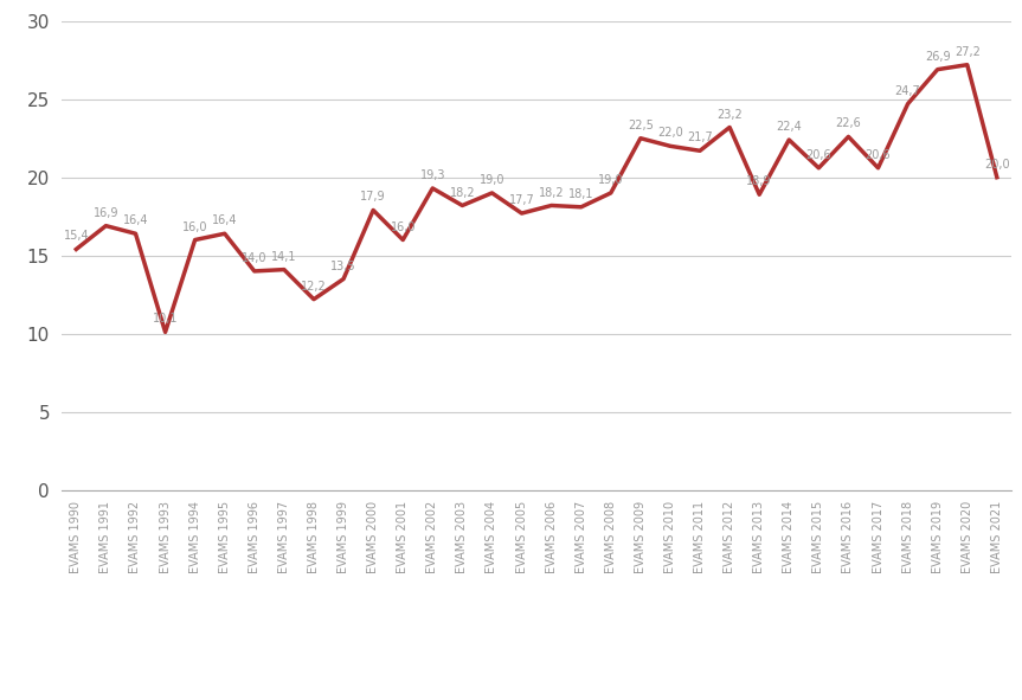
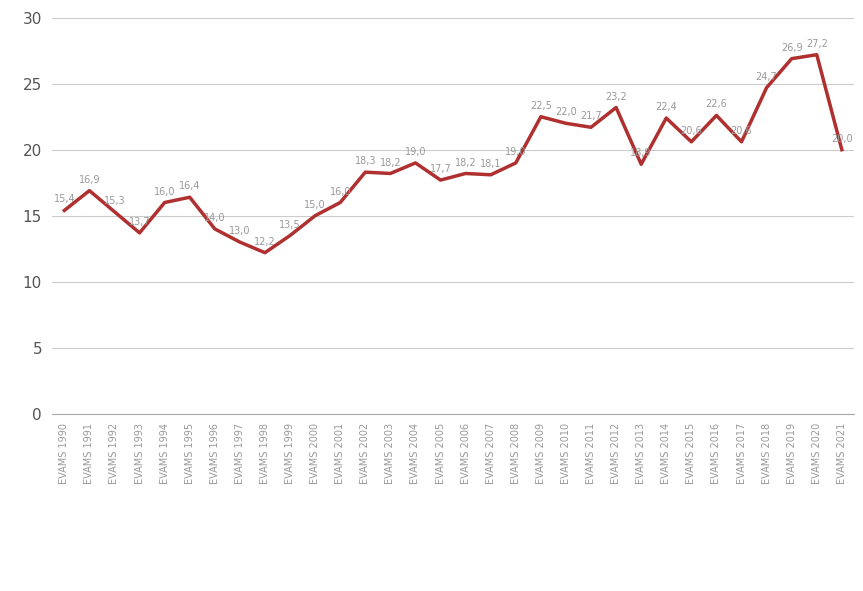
EVAMS 1992: 16,4 -> 15,3
EVAMS 1993: 10,1 -> 13,7
EVAMS 1997: 14,1 -> 13,0
EVAMS 2000: 17,9 -> 15,0
EVAMS 2002: 19,3 -> 18,3
